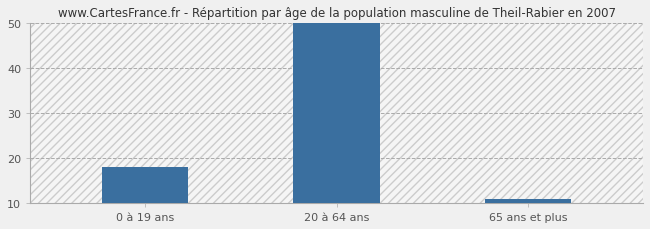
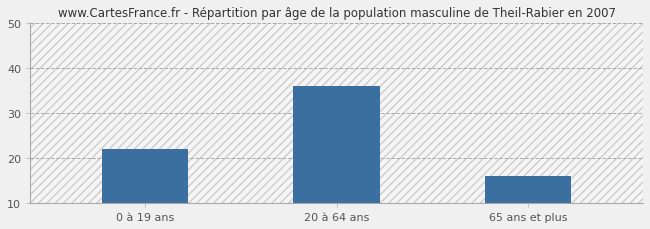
0 à 19 ans: 18 -> 22
20 à 64 ans: 50 -> 36
65 ans et plus: 11 -> 16
